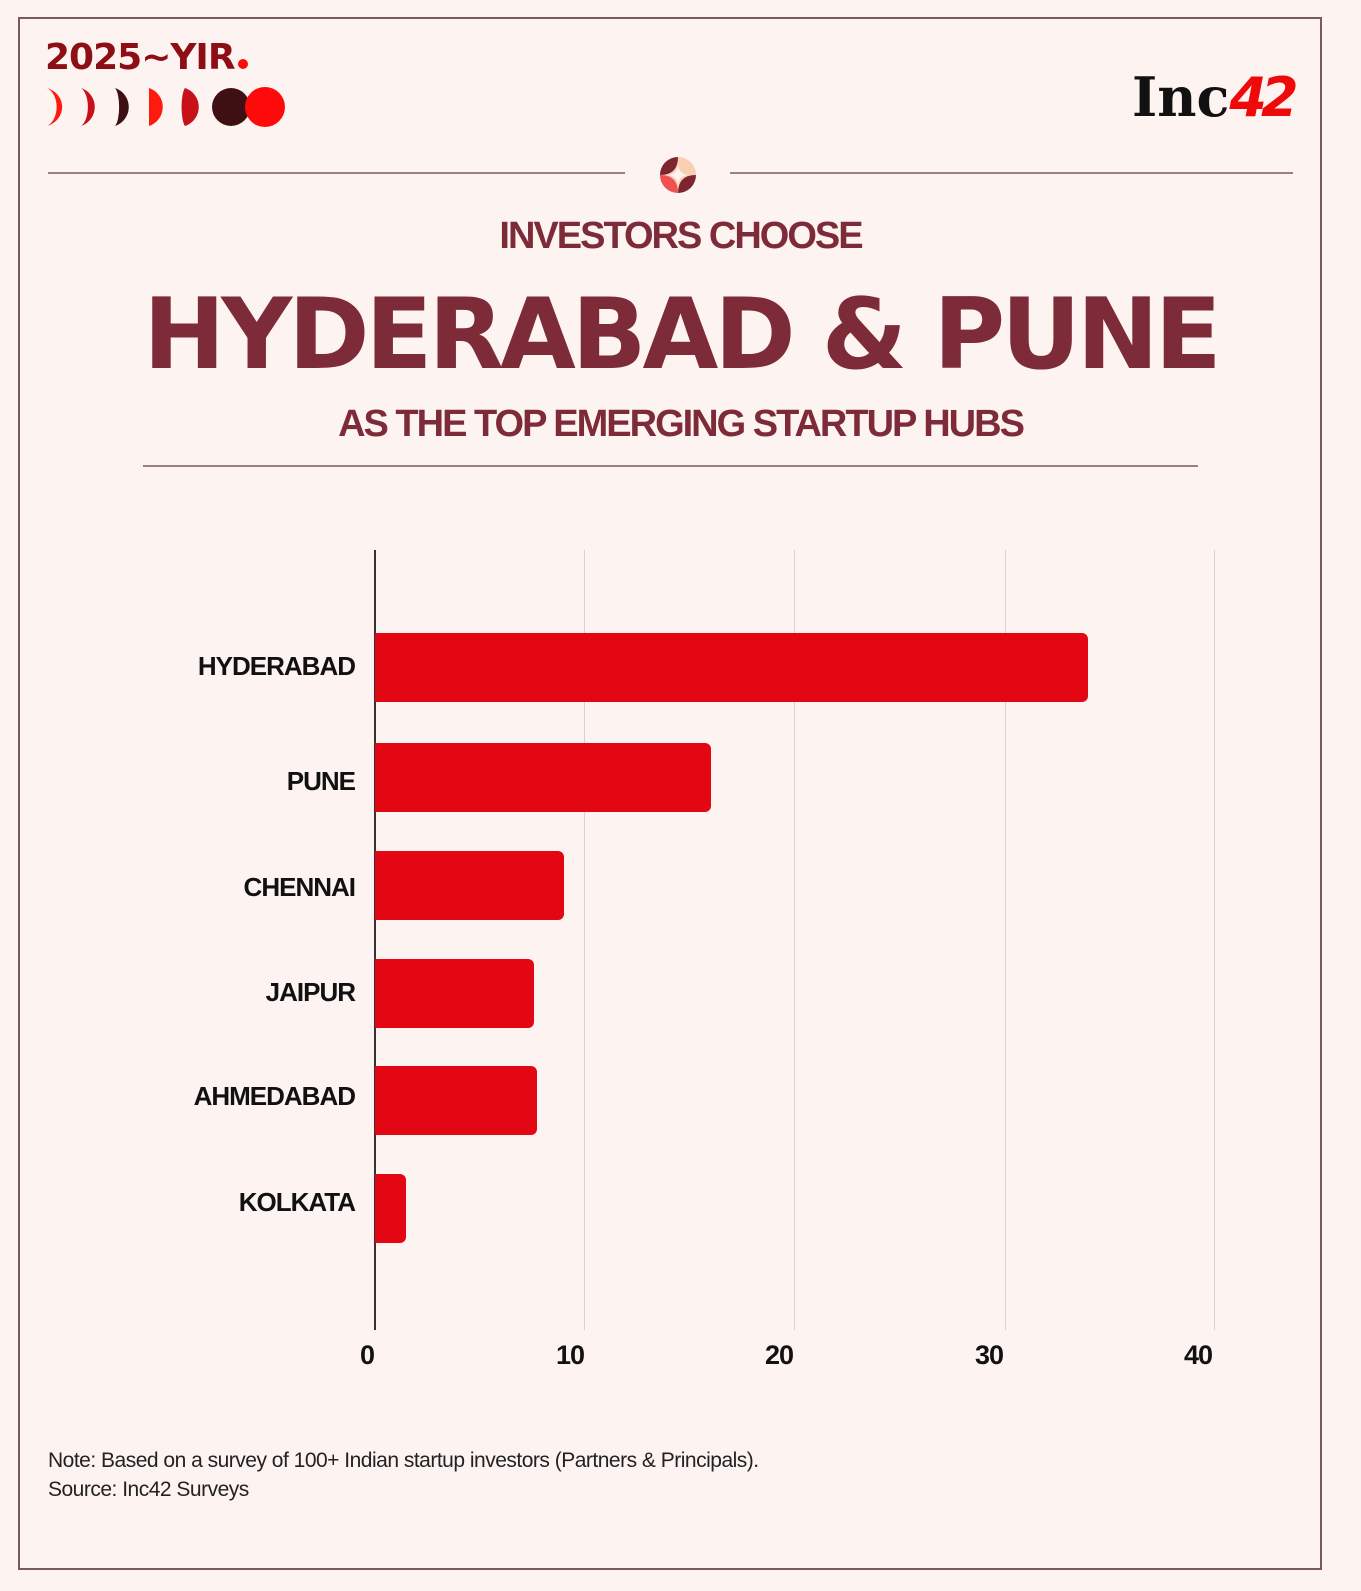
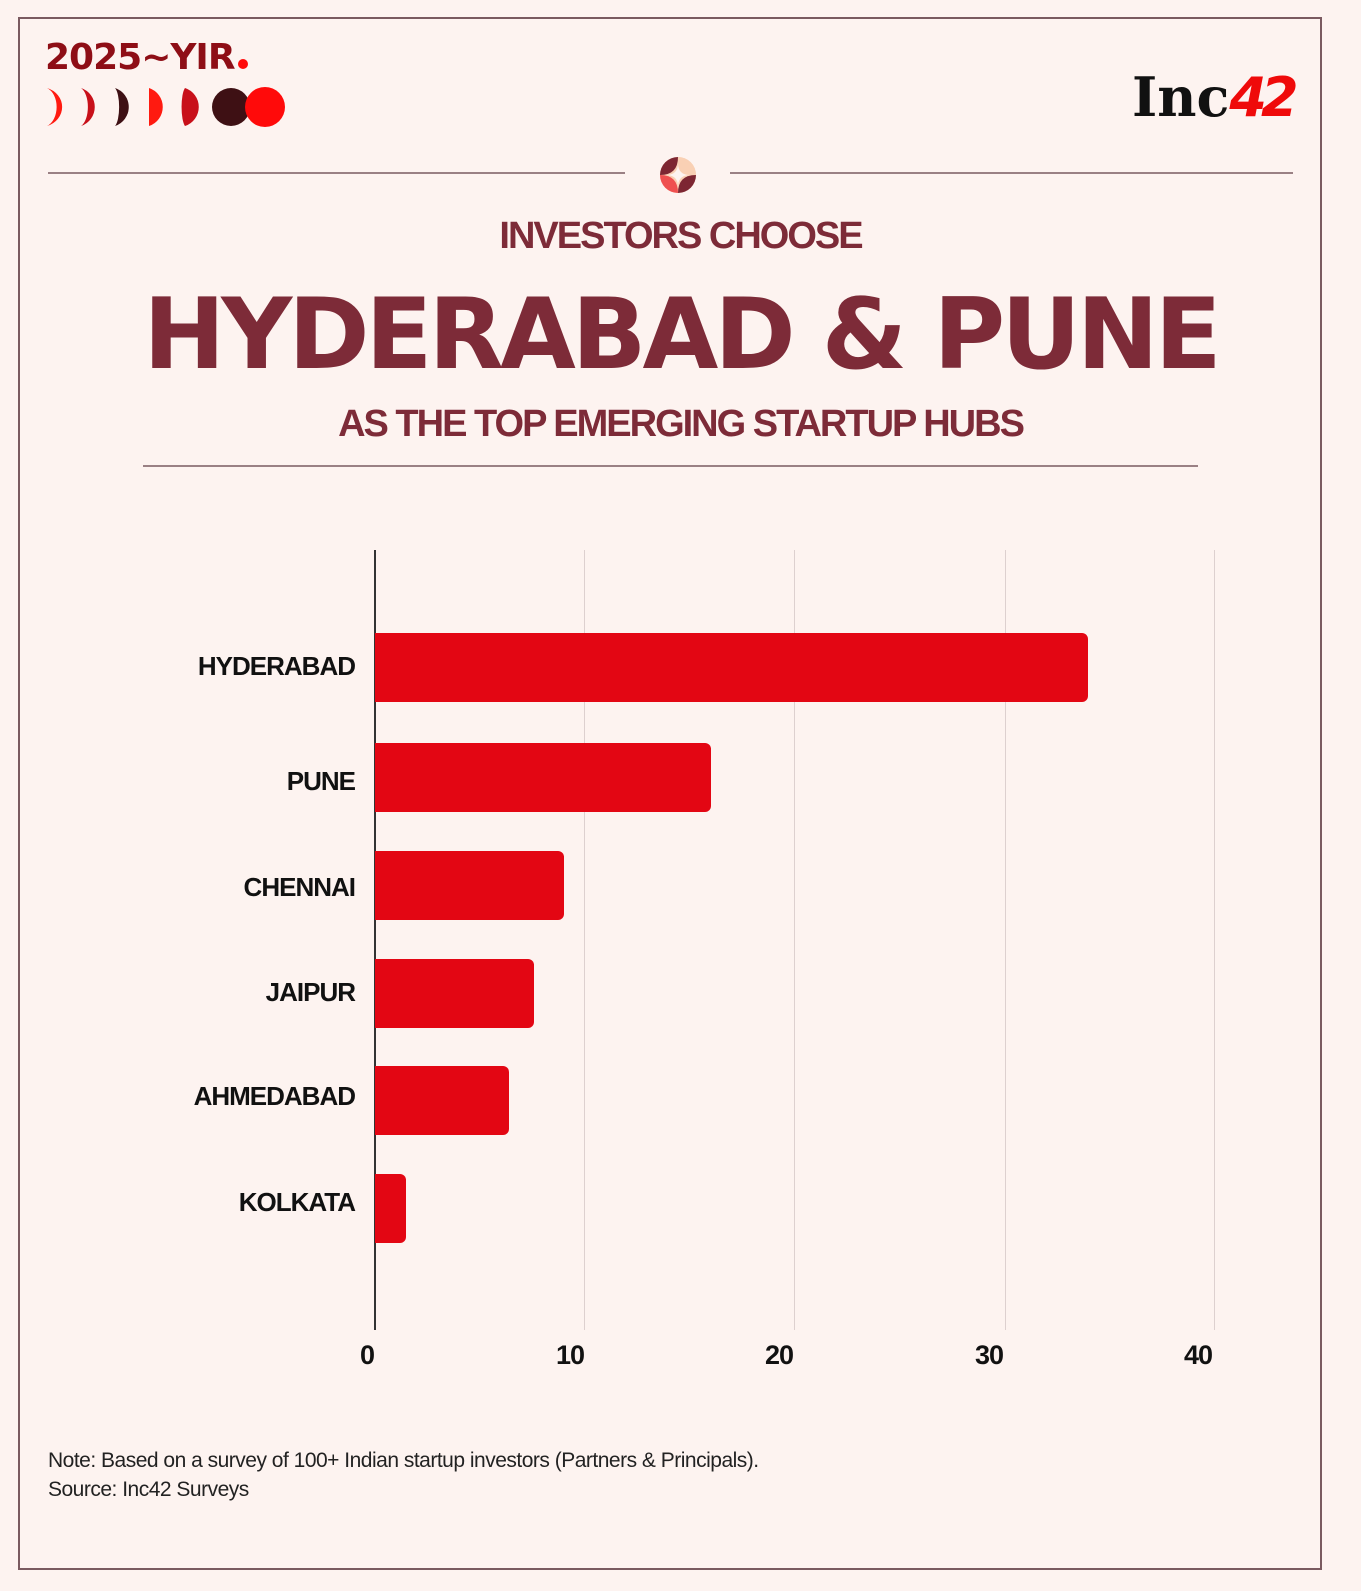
AHMEDABAD: 7.7 -> 6.4
